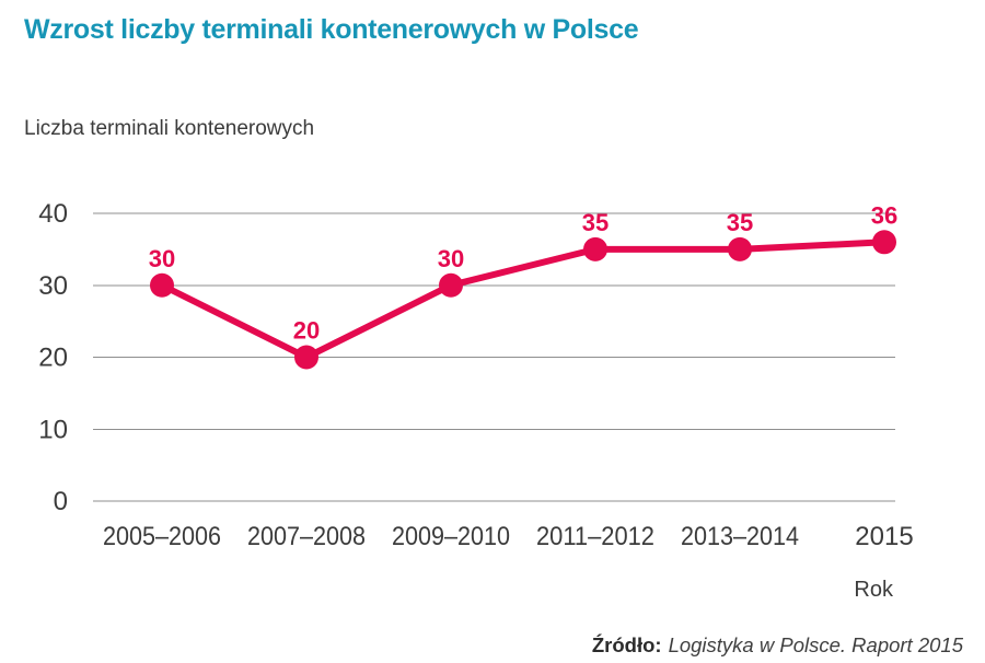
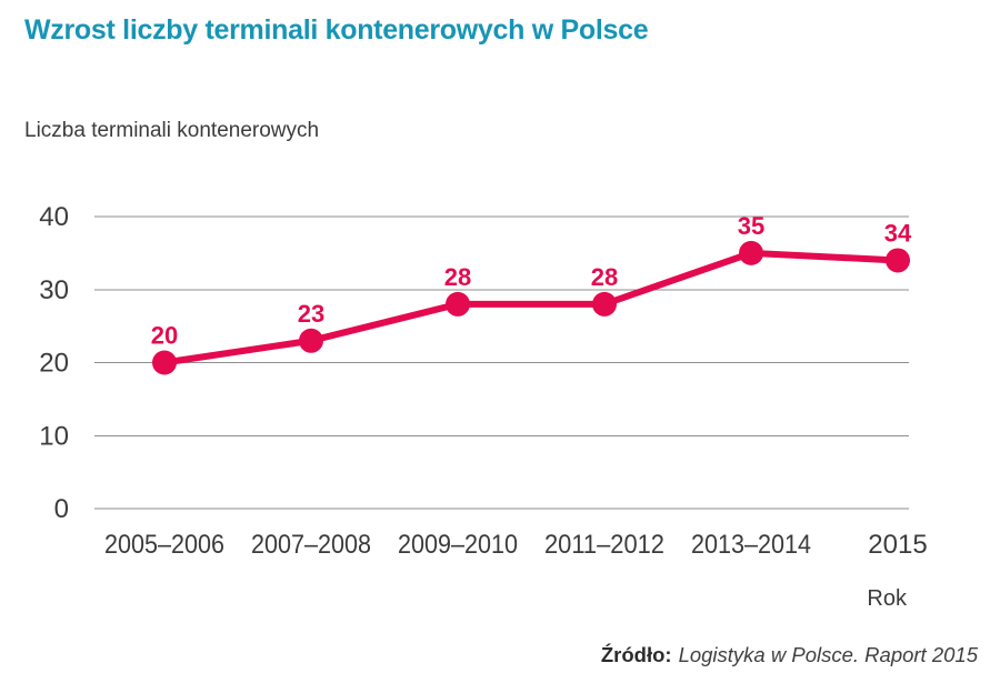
2005–2006: 30 -> 20
2007–2008: 20 -> 23
2009–2010: 30 -> 28
2011–2012: 35 -> 28
2015: 36 -> 34
